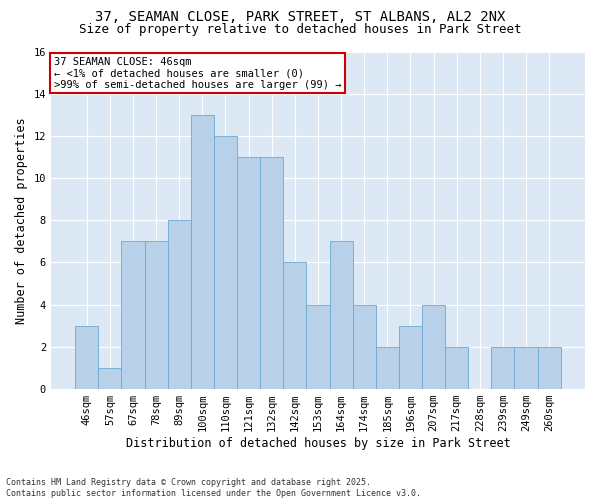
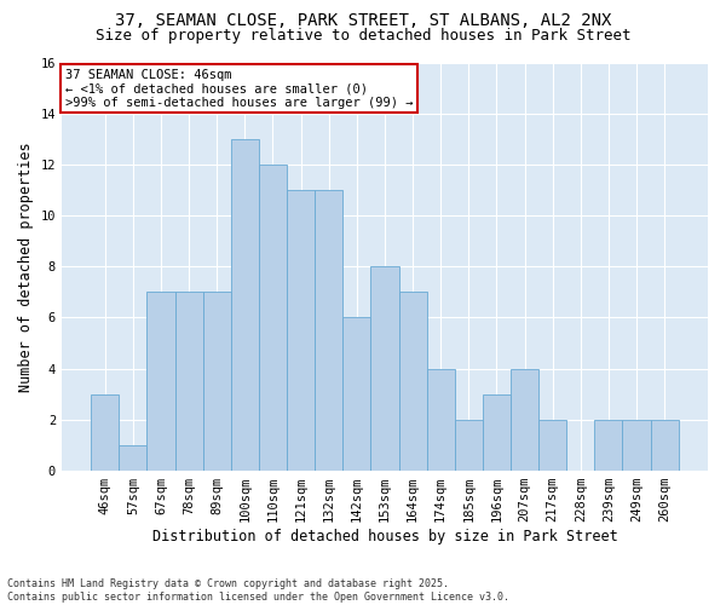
89sqm: 8 -> 7
153sqm: 4 -> 8
